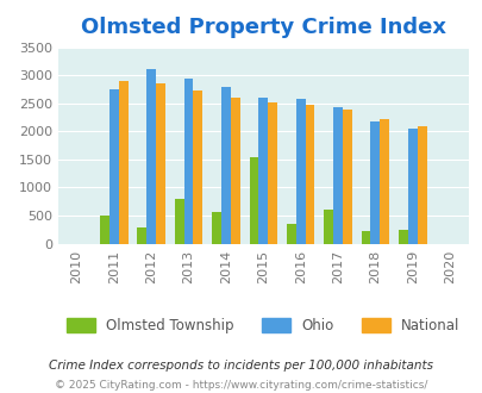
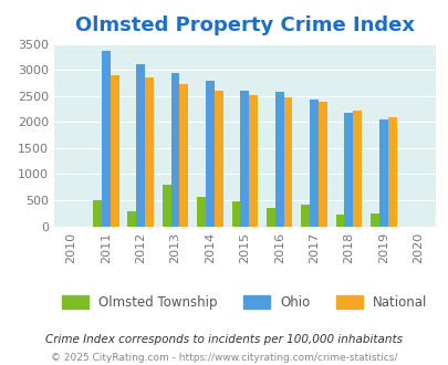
Ohio/2011: 2750 -> 3360
Olmsted Township/2015: 1550 -> 480
Olmsted Township/2017: 600 -> 410
